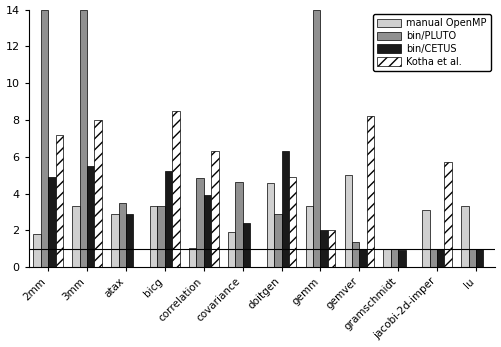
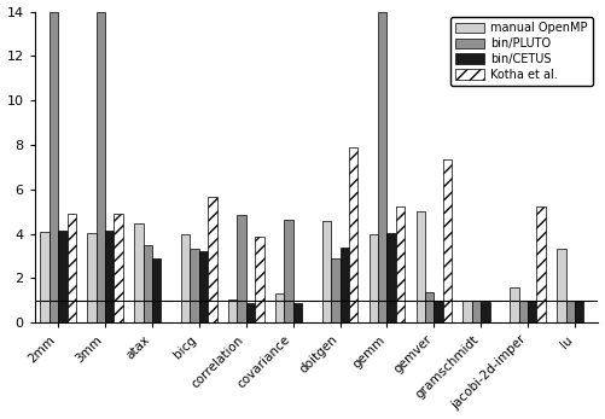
manual OpenMP/2mm: 1.8 -> 4.1
bin/CETUS/2mm: 4.9 -> 4.2
Kotha et al./2mm: 7.2 -> 4.9
manual OpenMP/3mm: 3.3 -> 4.0
bin/CETUS/3mm: 5.5 -> 4.2
Kotha et al./3mm: 8.0 -> 4.9
manual OpenMP/atax: 2.9 -> 4.5
manual OpenMP/bicg: 3.3 -> 4.0
bin/CETUS/bicg: 5.2 -> 3.2
Kotha et al./bicg: 8.5 -> 5.7
bin/CETUS/correlation: 3.9 -> 0.8
Kotha et al./correlation: 6.3 -> 3.9
manual OpenMP/covariance: 1.9 -> 1.3
bin/CETUS/covariance: 2.4 -> 0.8
bin/CETUS/doitgen: 6.3 -> 3.4
Kotha et al./doitgen: 4.9 -> 7.9
manual OpenMP/gemm: 3.3 -> 4.0
bin/CETUS/gemm: 2.0 -> 4.0
Kotha et al./gemm: 2.0 -> 5.2
Kotha et al./gemver: 8.2 -> 7.3
manual OpenMP/jacobi-2d-imper: 3.1 -> 1.6
Kotha et al./jacobi-2d-imper: 5.7 -> 5.2
